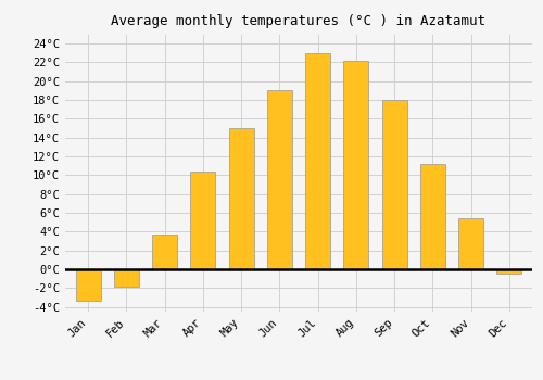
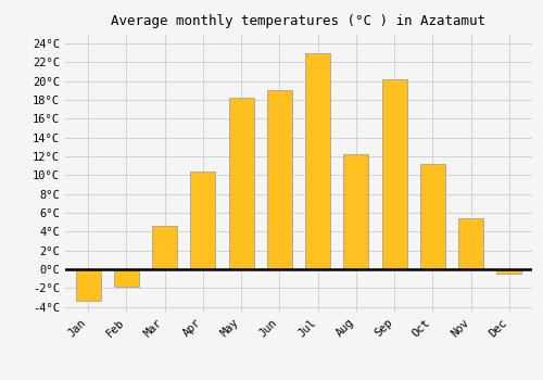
Mar: 3.7°C -> 4.6°C
May: 15.0°C -> 18.2°C
Aug: 22.2°C -> 12.2°C
Sep: 18.0°C -> 20.2°C
